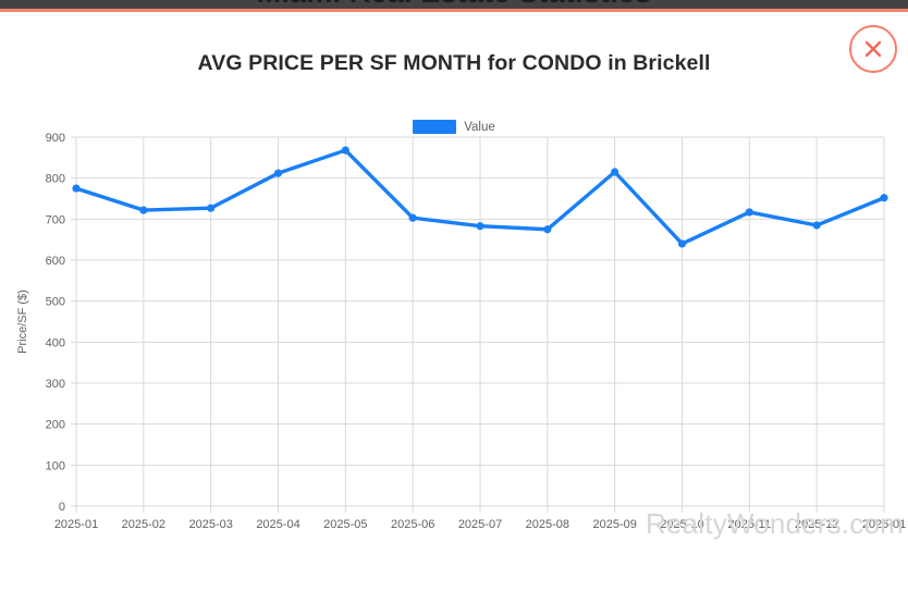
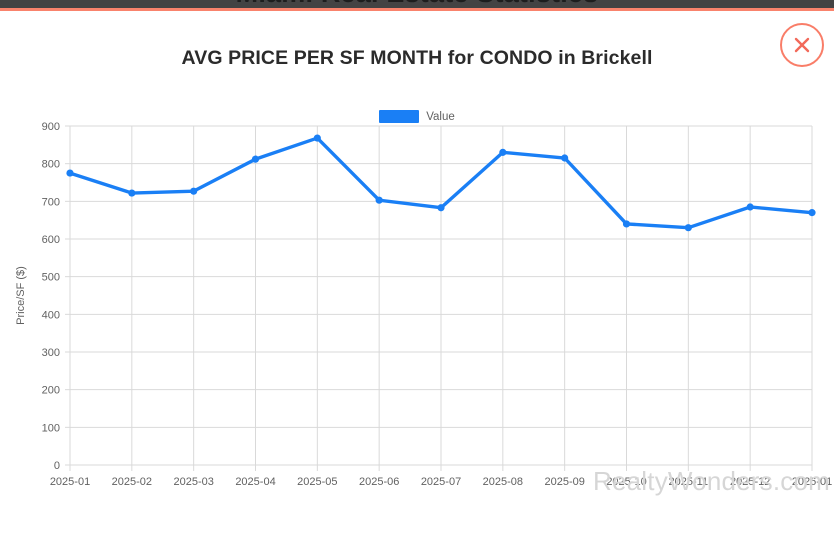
2025-08: 680 -> 830
2025-11: 720 -> 630
2026-01: 750 -> 670
